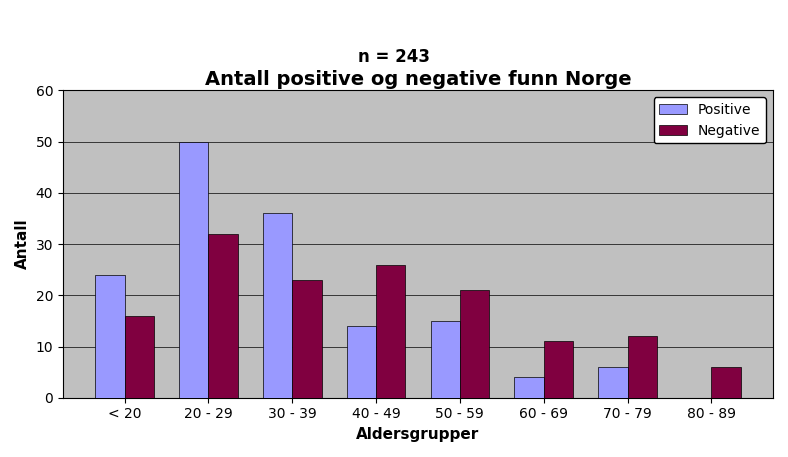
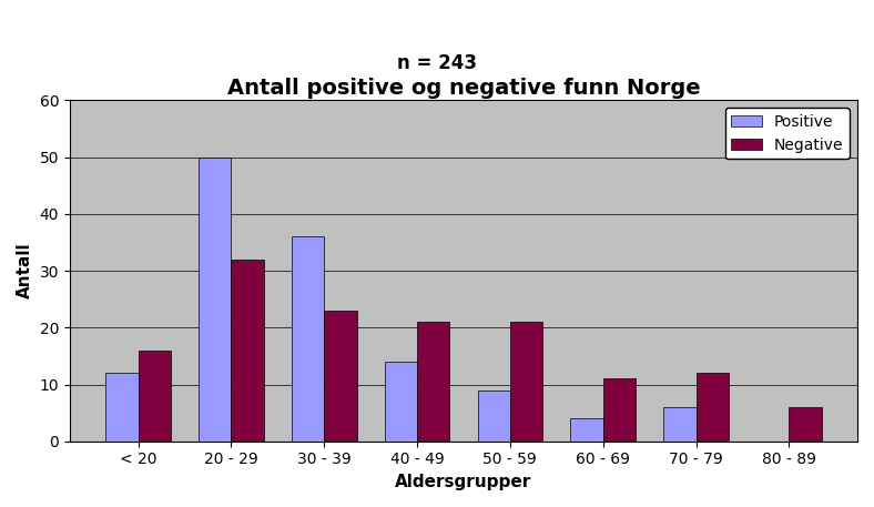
Positive/< 20: 24 -> 12
Negative/40 - 49: 26 -> 21
Positive/50 - 59: 15 -> 9
